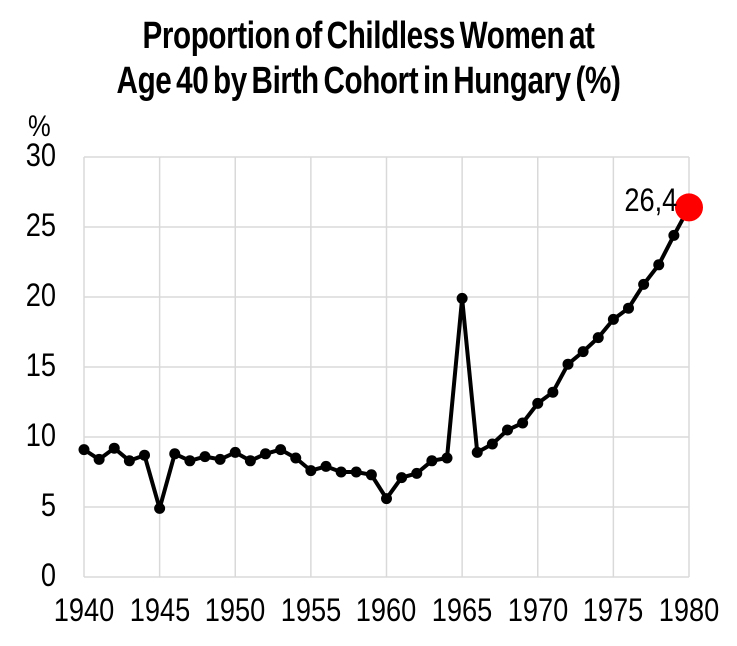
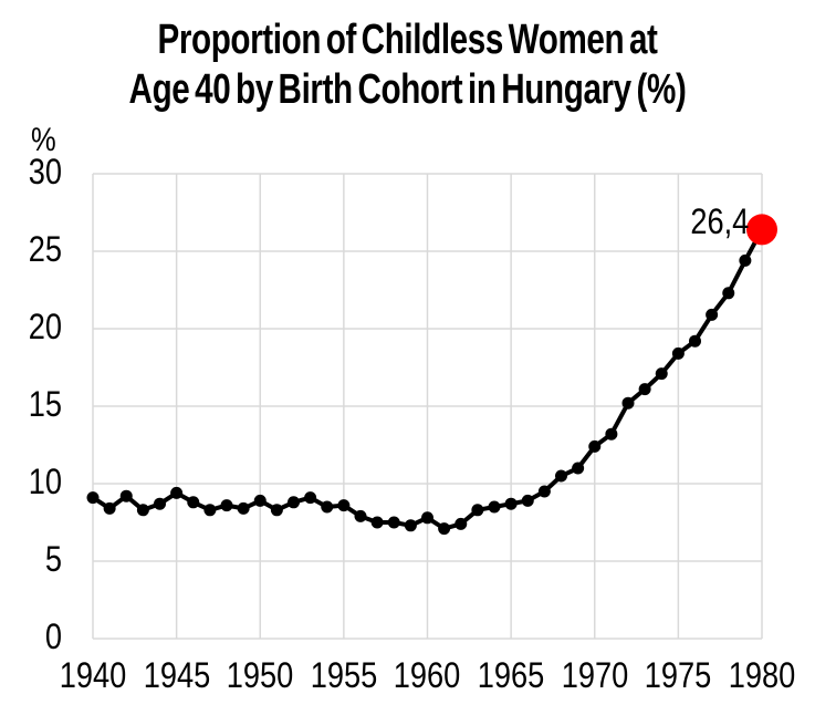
1945: 4.9 -> 9.4
1955: 7.6 -> 8.6
1960: 5.6 -> 7.8
1965: 19.9 -> 8.7
